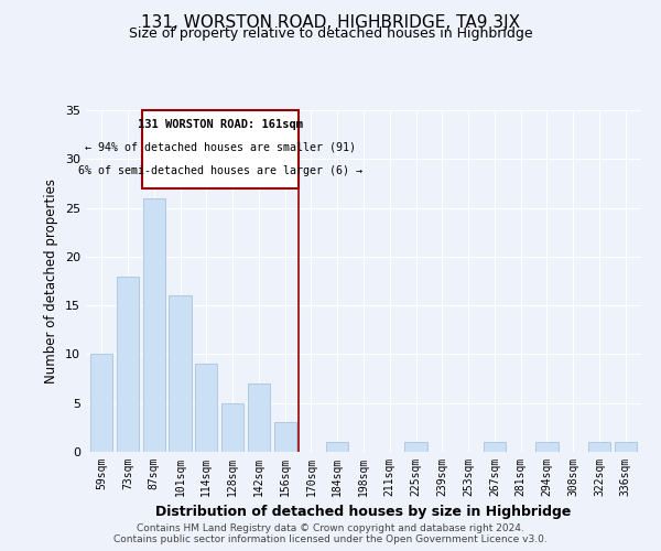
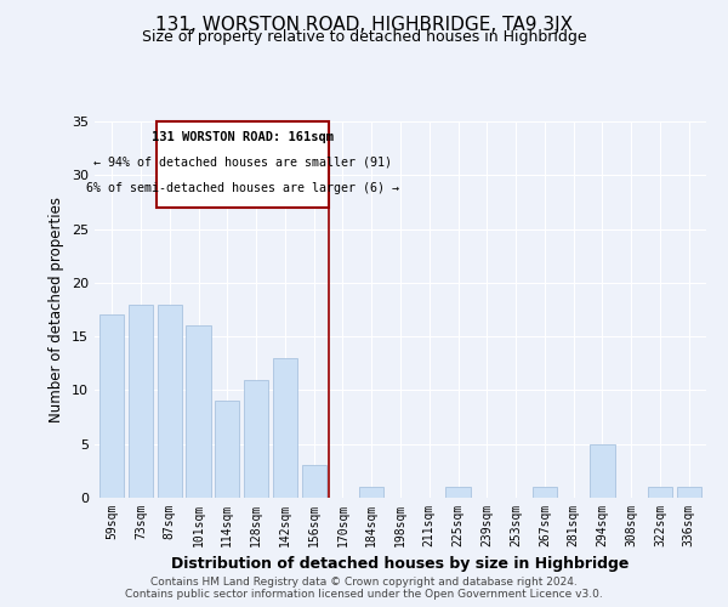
59sqm: 10 -> 17
87sqm: 26 -> 18
128sqm: 5 -> 11
142sqm: 7 -> 13
294sqm: 1 -> 5
